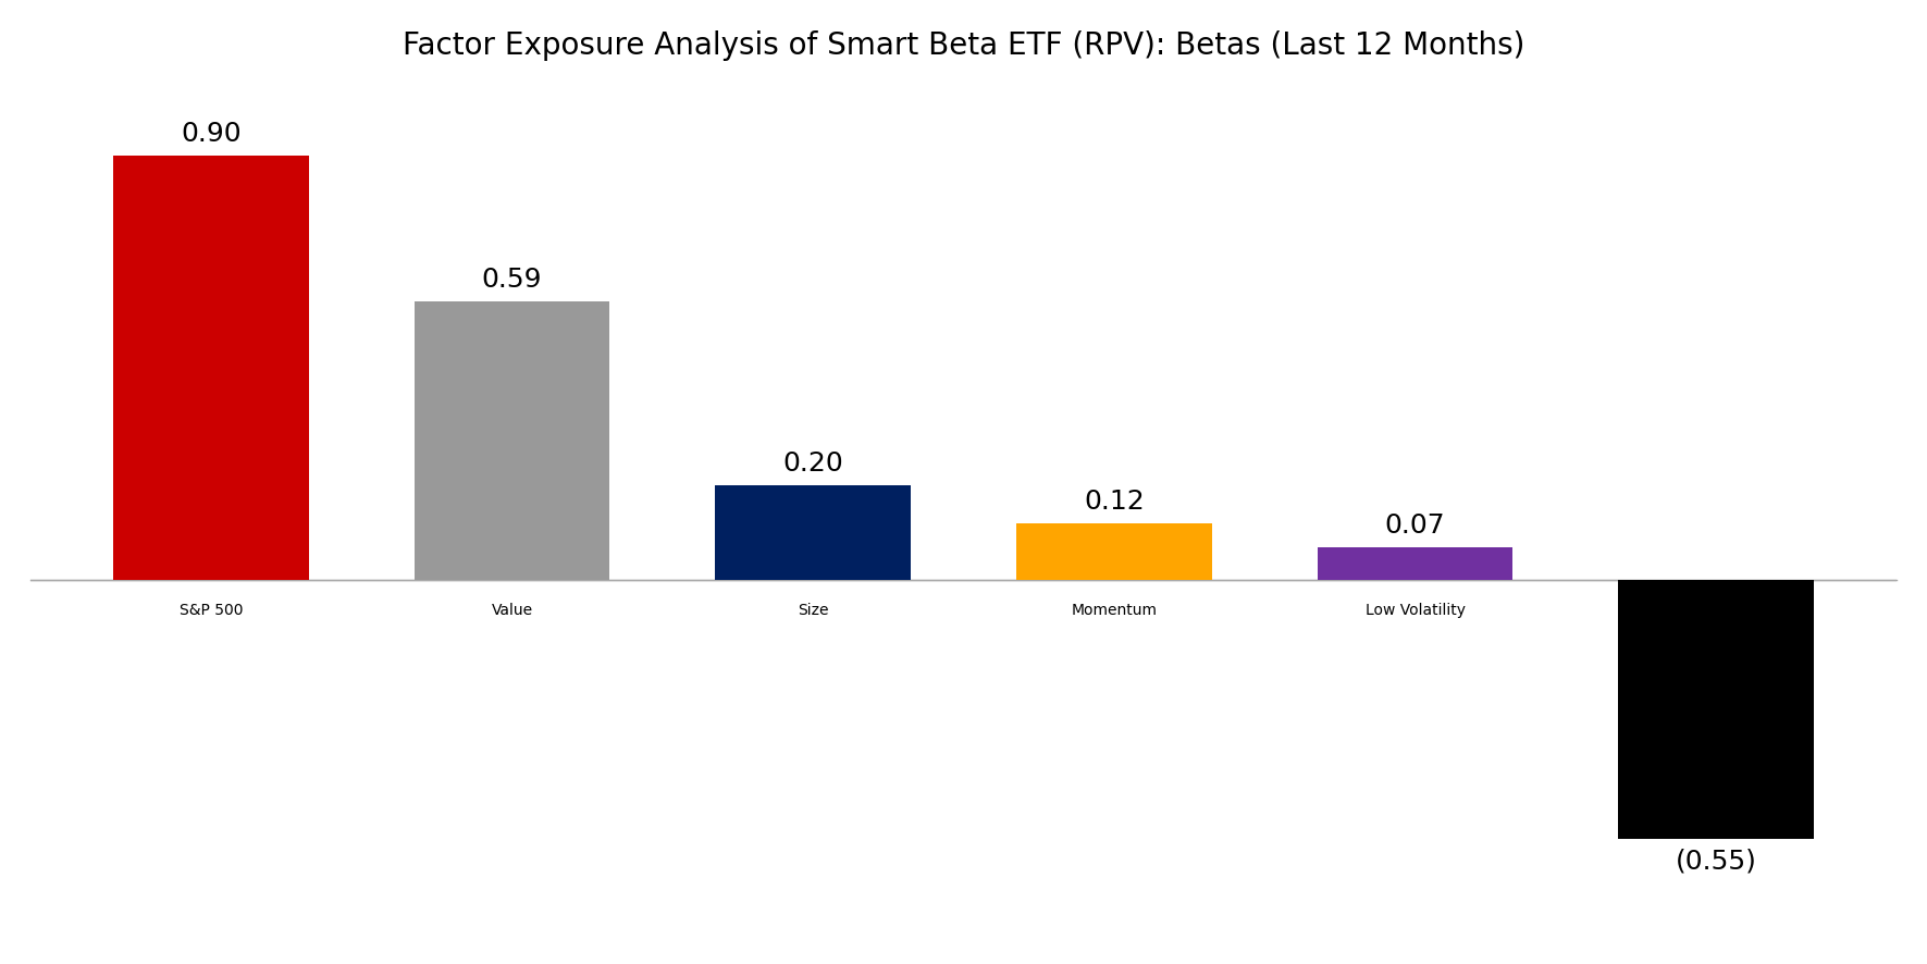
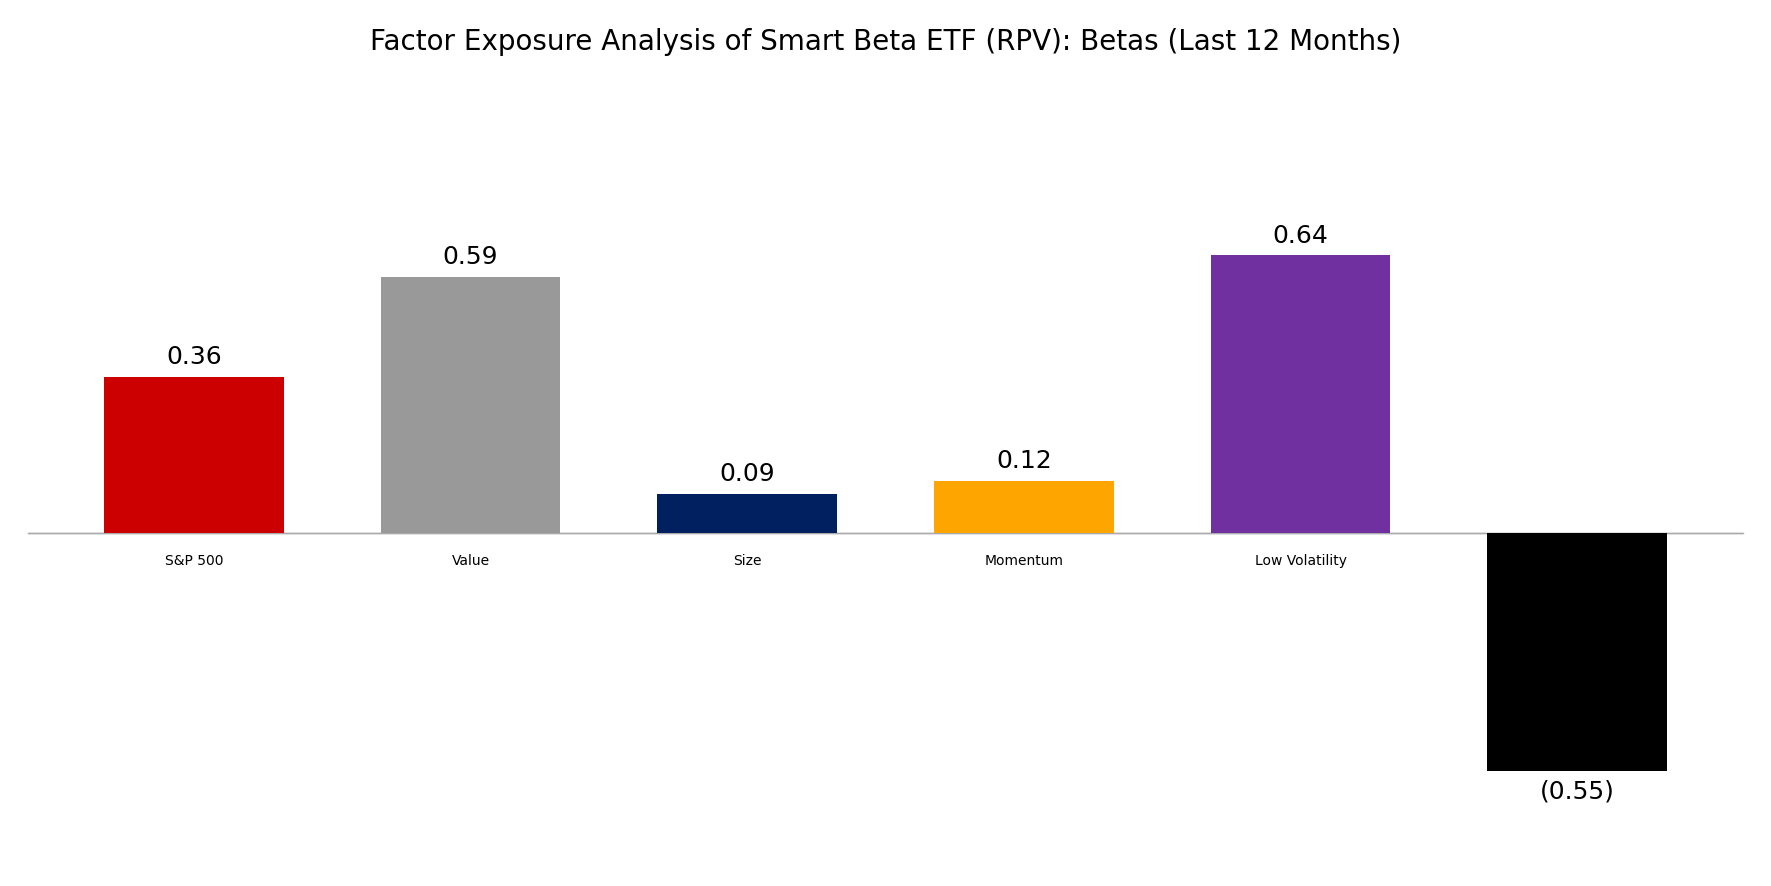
S&P 500: 0.90 -> 0.36
Size: 0.20 -> 0.09
Low Volatility: 0.07 -> 0.64
